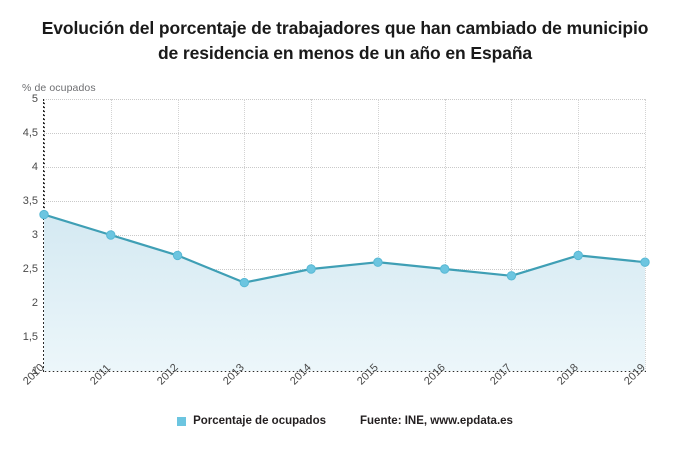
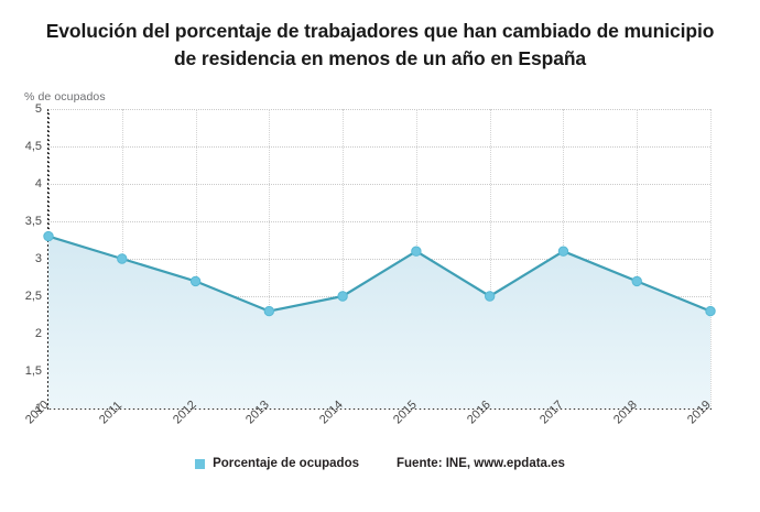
2015: 2.6 -> 3.1
2017: 2.4 -> 3.1
2019: 2.6 -> 2.3
